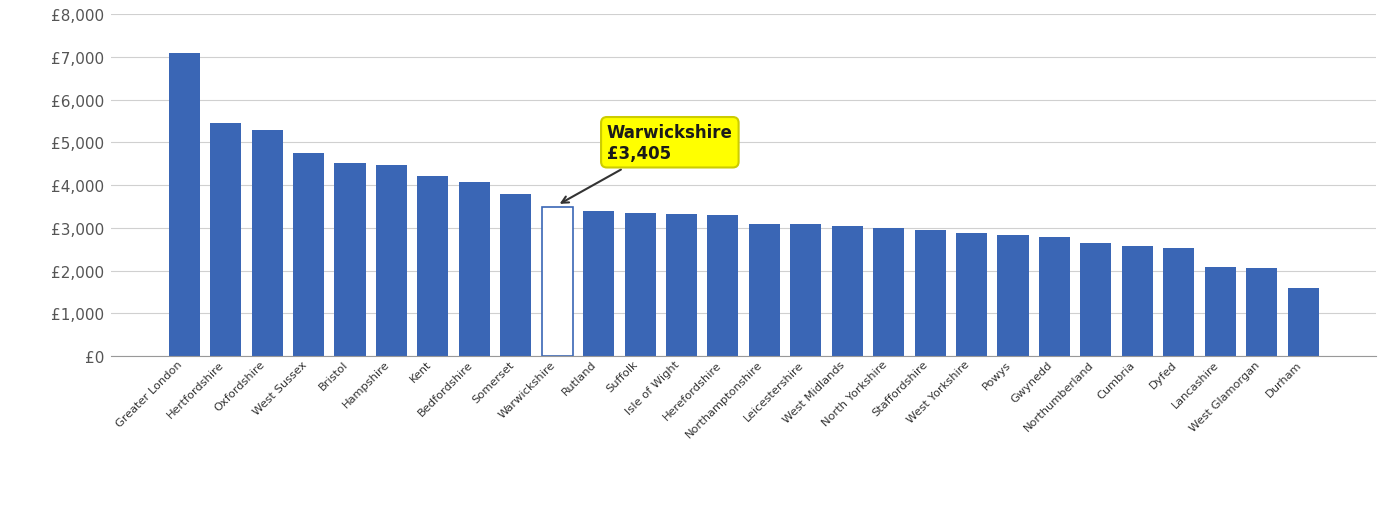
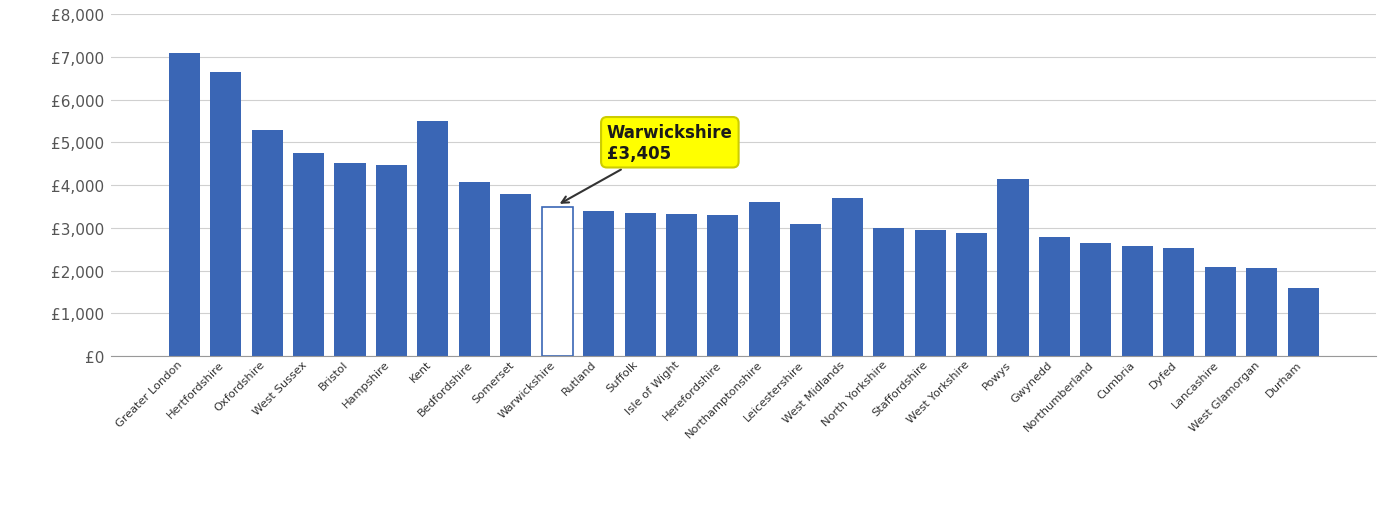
Hertfordshire: £5,450 -> £6,650
Kent: £4,220 -> £5,500
Northamptonshire: £3,100 -> £3,600
West Midlands: £3,050 -> £3,700
Powys: £2,830 -> £4,150
